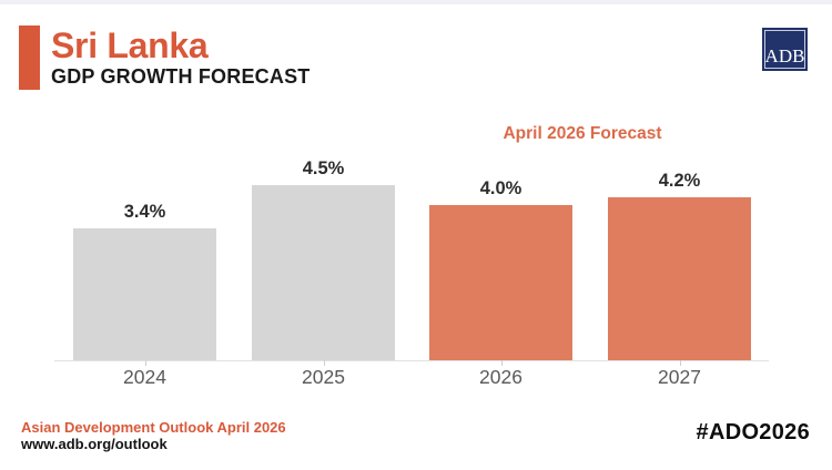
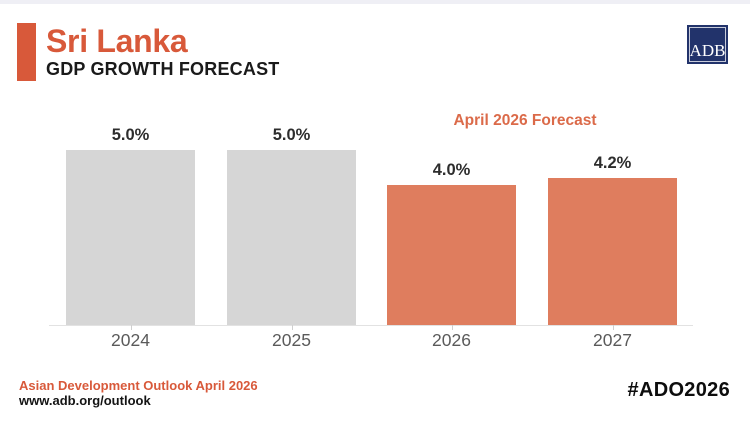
2024: 3.4% -> 5.0%
2025: 4.5% -> 5.0%
